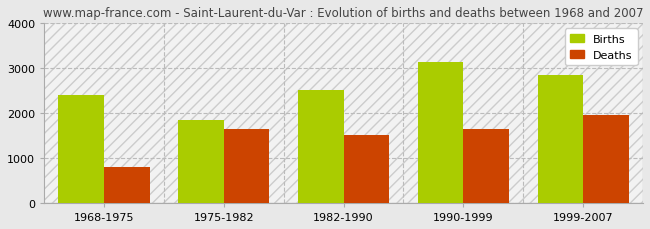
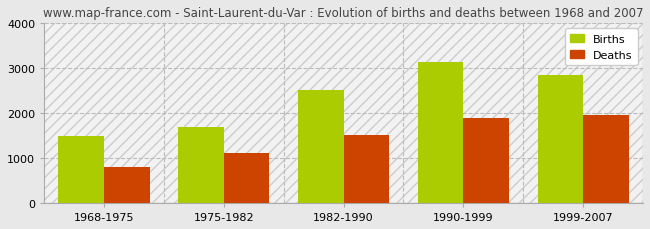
Births/1968-1975: 2400 -> 1480
Births/1975-1982: 1850 -> 1690
Deaths/1975-1982: 1650 -> 1110
Deaths/1990-1999: 1650 -> 1880
